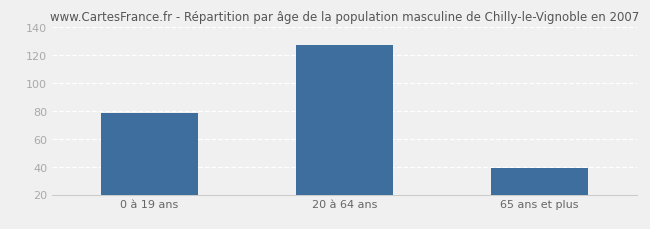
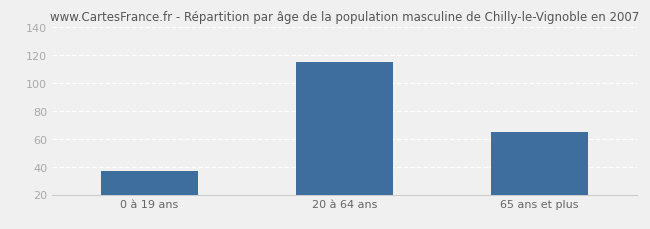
0 à 19 ans: 78 -> 37
20 à 64 ans: 127 -> 115
65 ans et plus: 39 -> 65
